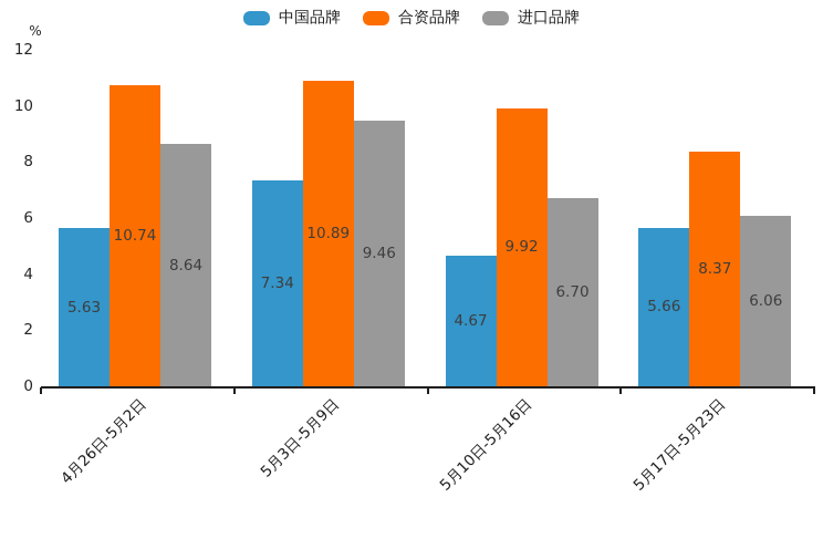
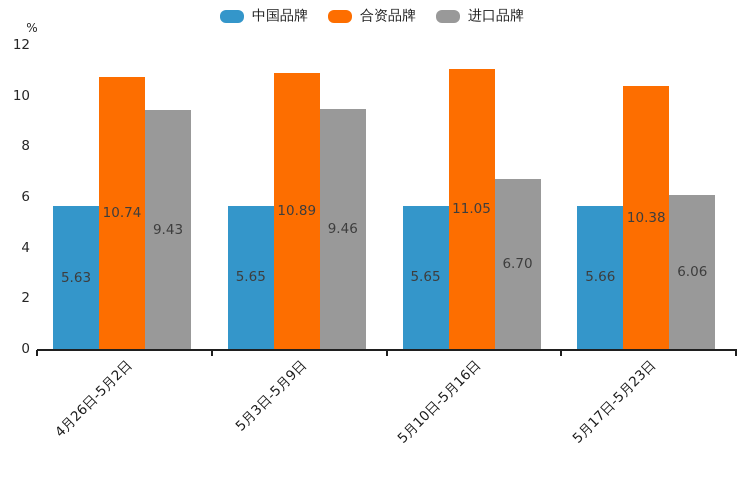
进口品牌/4月26日-5月2日: 8.64 -> 9.43
中国品牌/5月3日-5月9日: 7.34 -> 5.65
中国品牌/5月10日-5月16日: 4.67 -> 5.65
合资品牌/5月10日-5月16日: 9.92 -> 11.05
合资品牌/5月17日-5月23日: 8.37 -> 10.38
